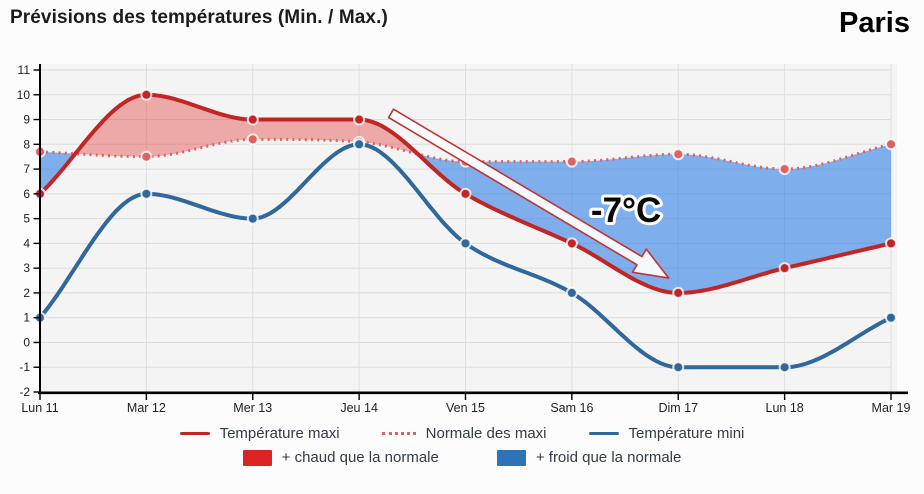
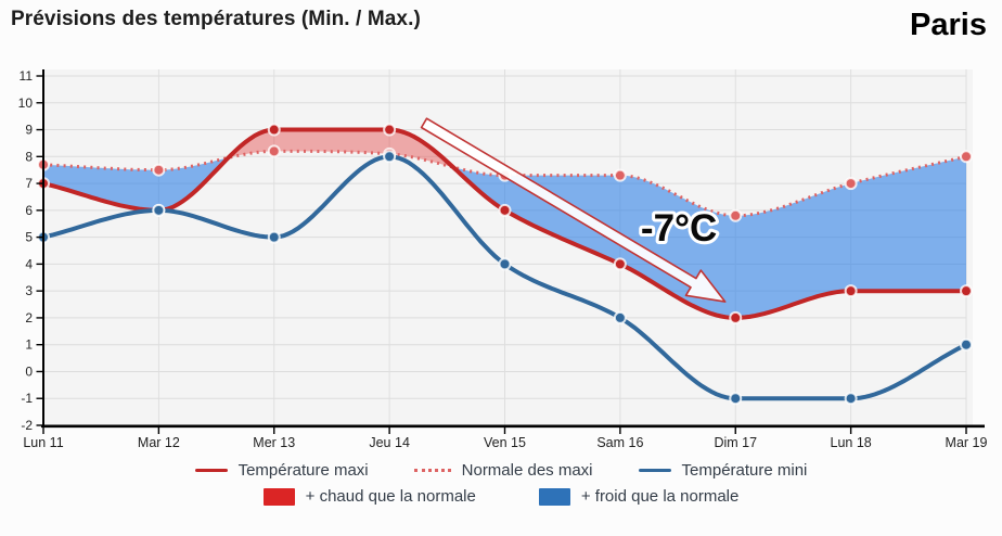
Température maxi/Lun 11: 6 -> 7
Température mini/Lun 11: 1 -> 5
Température maxi/Mar 12: 10 -> 6
Normale des maxi/Dim 17: 7.6 -> 5.8
Température maxi/Mar 19: 4 -> 3
